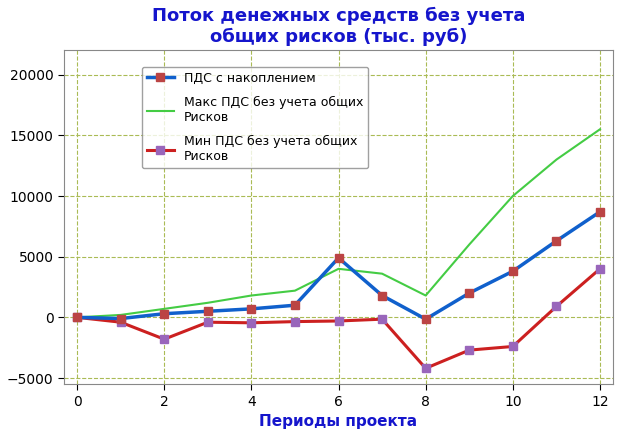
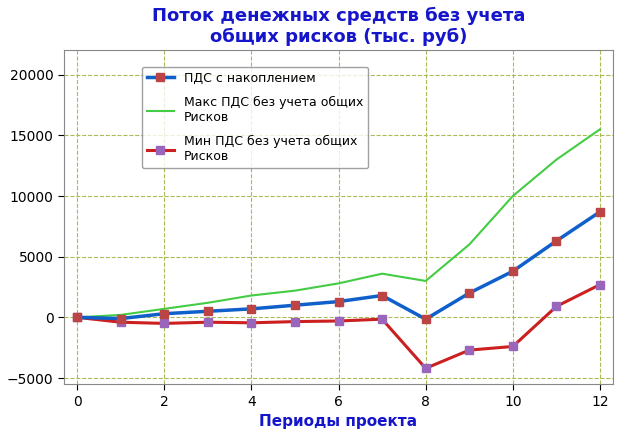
Мин ПДС без учета общих Рисков/2: -1800 -> -500
ПДС с накоплением/6: 4900 -> 1300
Макс ПДС без учета общих Рисков/6: 4000 -> 2800
Макс ПДС без учета общих Рисков/8: 1800 -> 3000
Мин ПДС без учета общих Рисков/12: 4000 -> 2700
